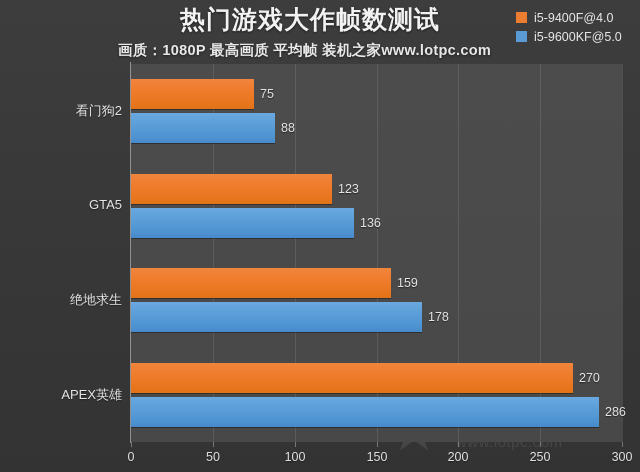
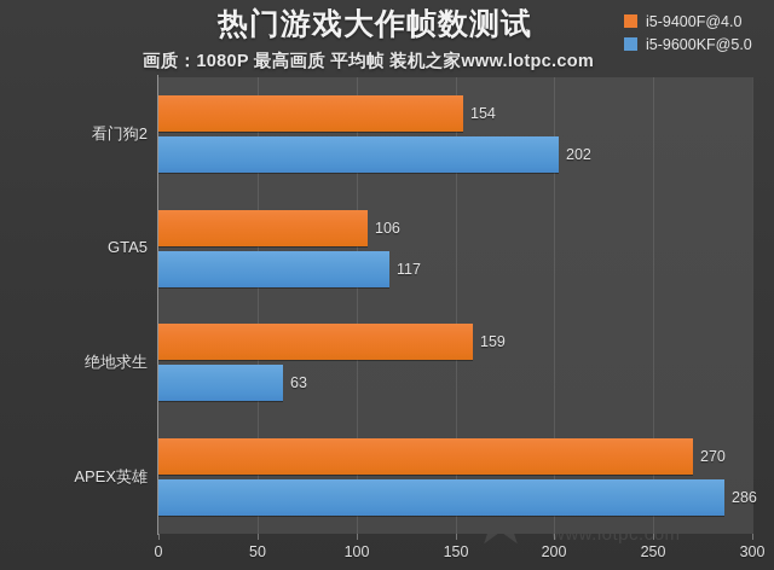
i5-9400F@4.0/看门狗2: 75 -> 154
i5-9600KF@5.0/看门狗2: 88 -> 202
i5-9400F@4.0/GTA5: 123 -> 106
i5-9600KF@5.0/GTA5: 136 -> 117
i5-9600KF@5.0/绝地求生: 178 -> 63
